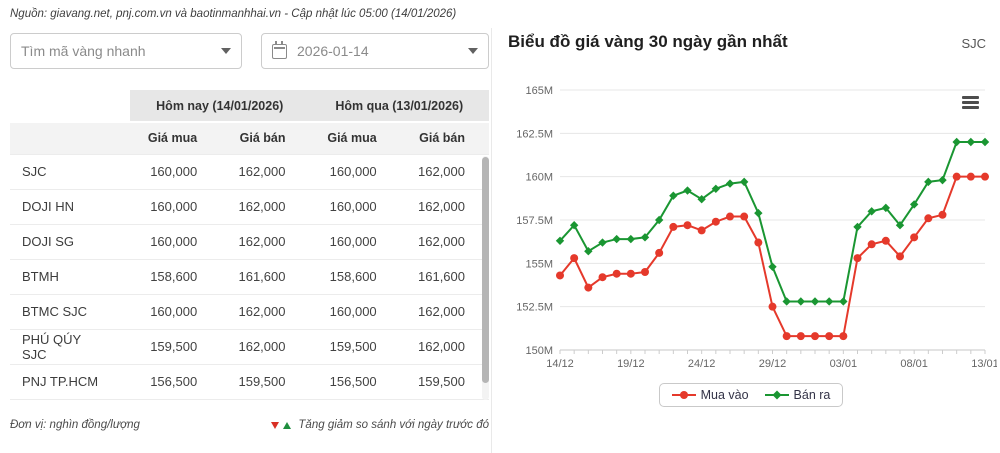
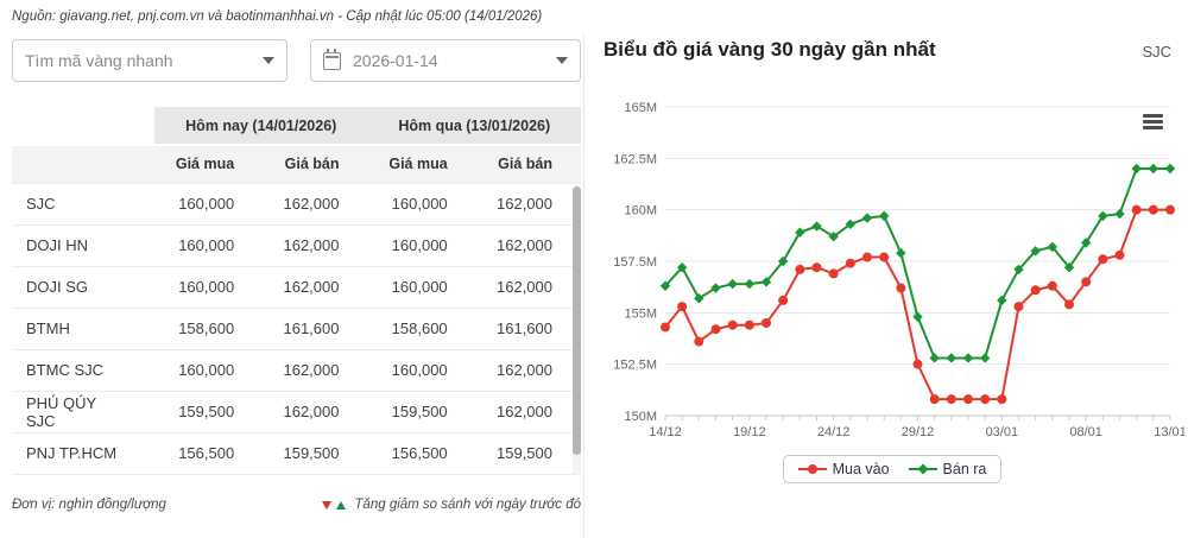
Bán ra/03/01: 152.8M -> 155.6M
